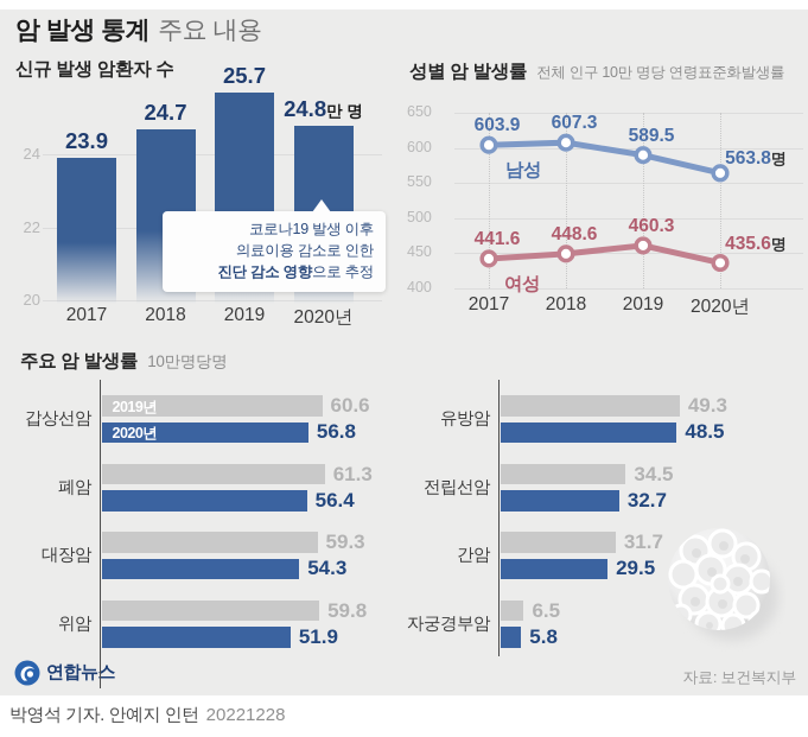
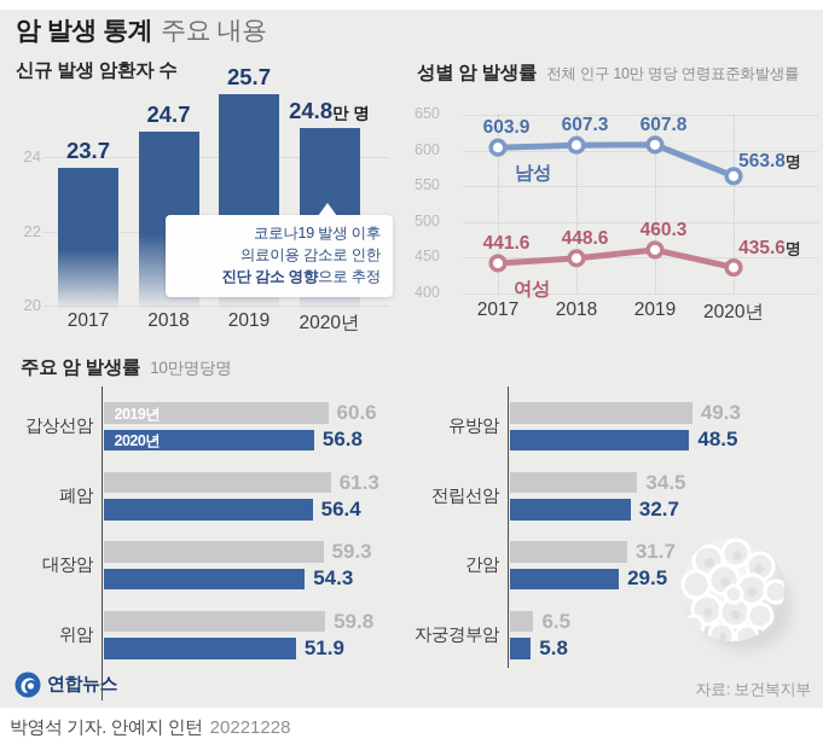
신규 발생 암환자 수/2017: 23.9 -> 23.7
성별 암 발생률/남성/2019: 589.5 -> 607.8
